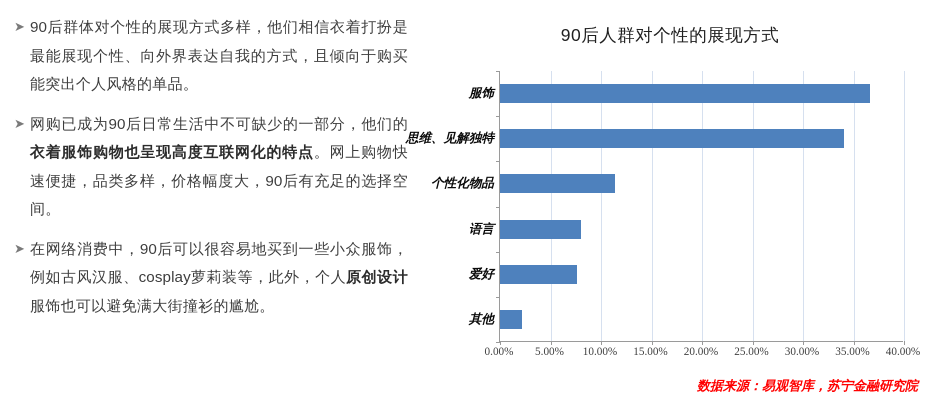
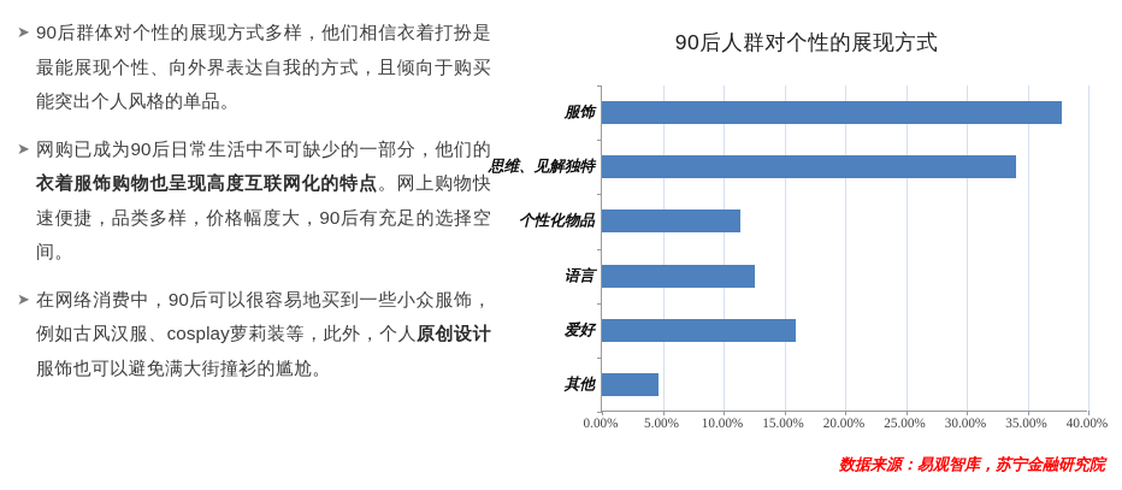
服饰: 36.6% -> 37.8%
语言: 8.0% -> 12.6%
爱好: 7.6% -> 15.9%
其他: 2.2% -> 4.7%
